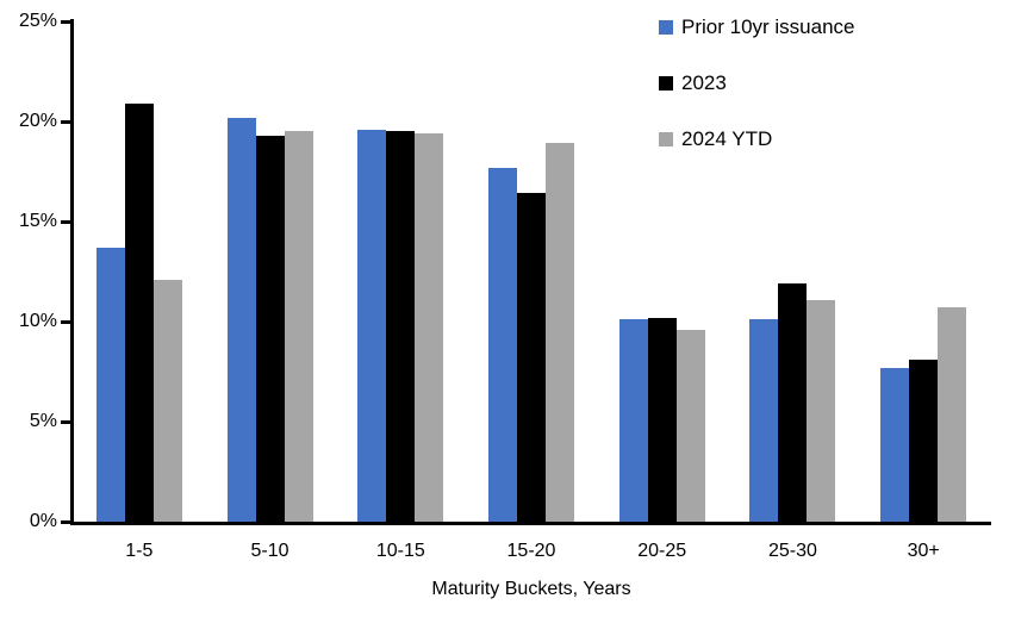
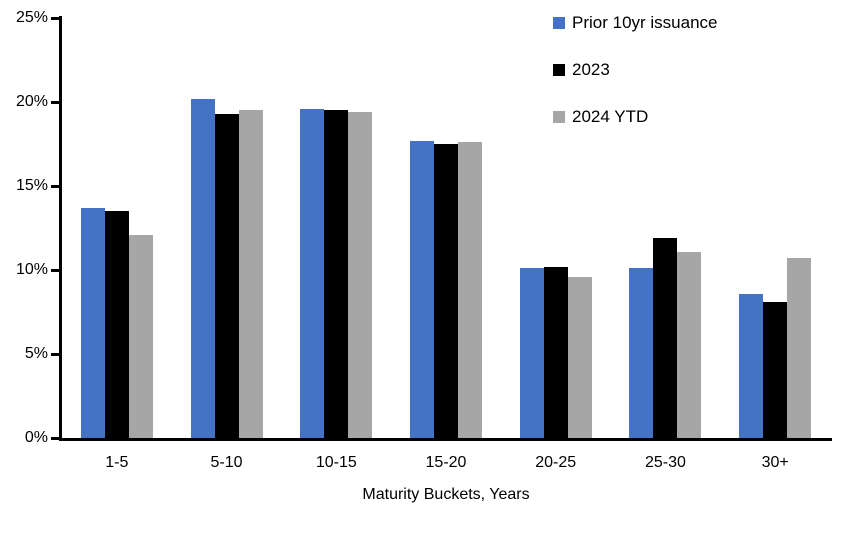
2023/1-5: 20.9% -> 13.5%
2023/15-20: 16.4% -> 17.5%
2024 YTD/15-20: 18.9% -> 17.6%
Prior 10yr issuance/30+: 7.7% -> 8.6%
